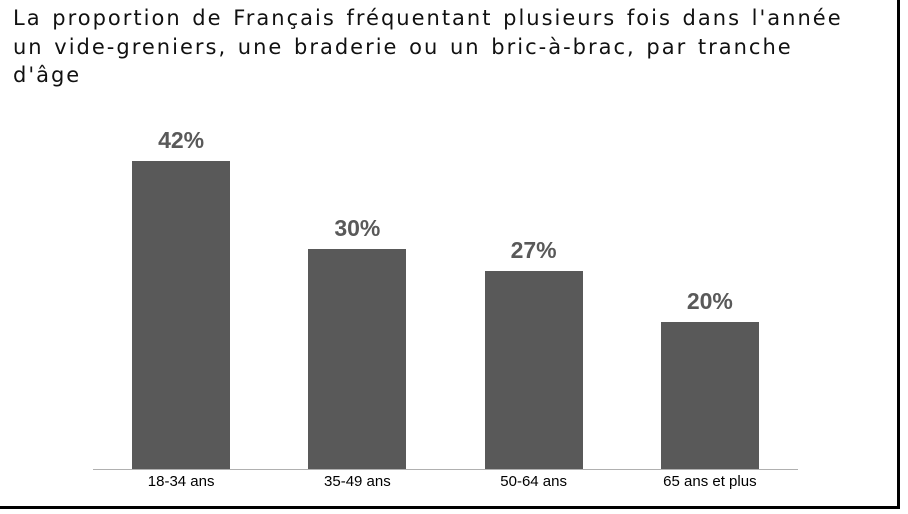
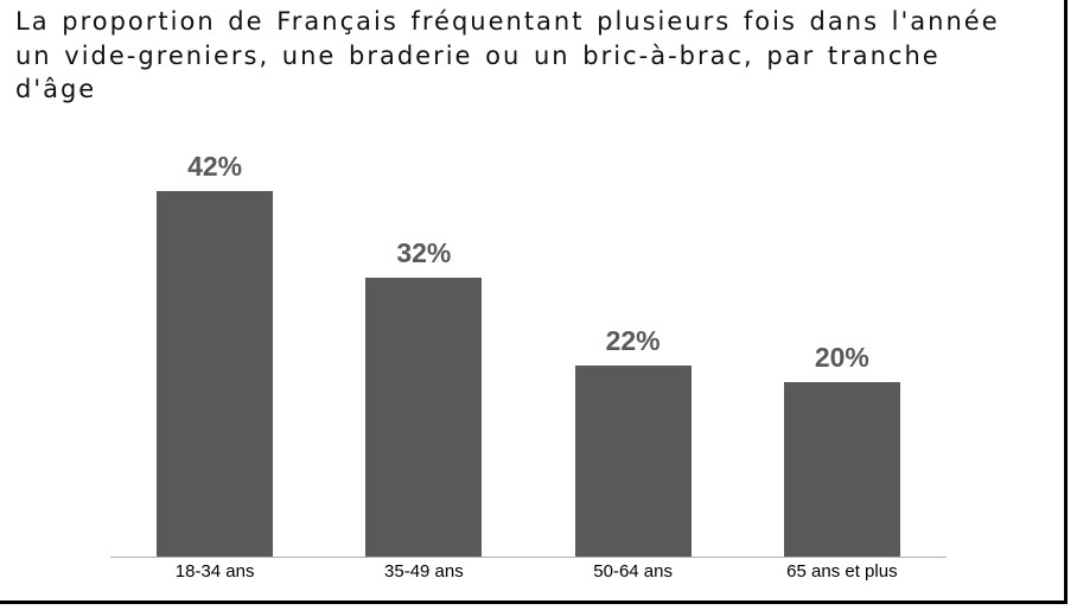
35-49 ans: 30% -> 32%
50-64 ans: 27% -> 22%
